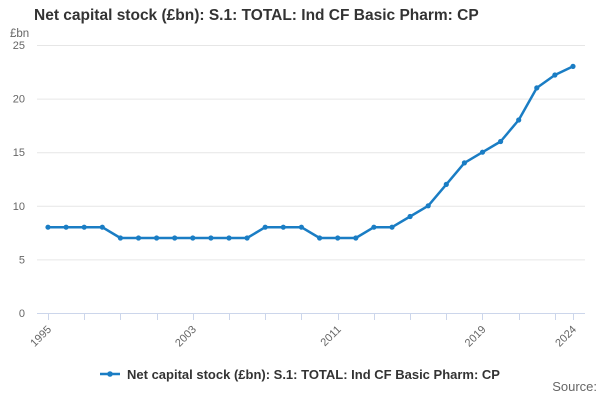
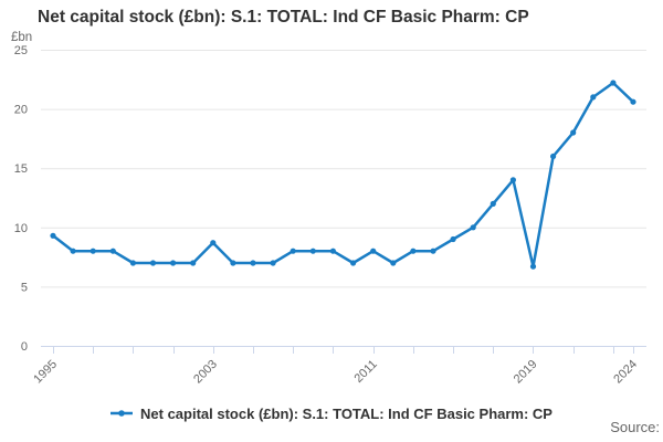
1995: 8.0 -> 9.3
2003: 7.0 -> 8.7
2011: 7.0 -> 8.0
2019: 15.0 -> 6.7
2024: 23.0 -> 20.6
